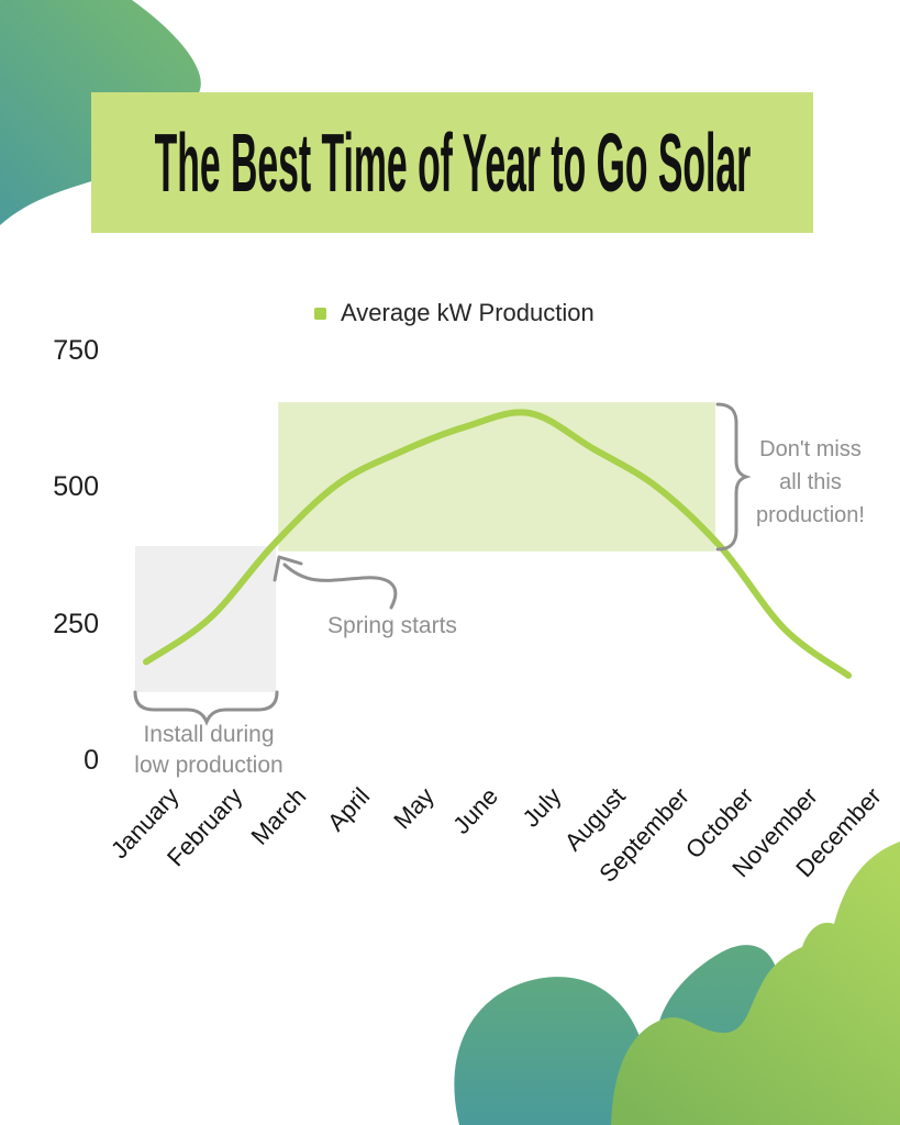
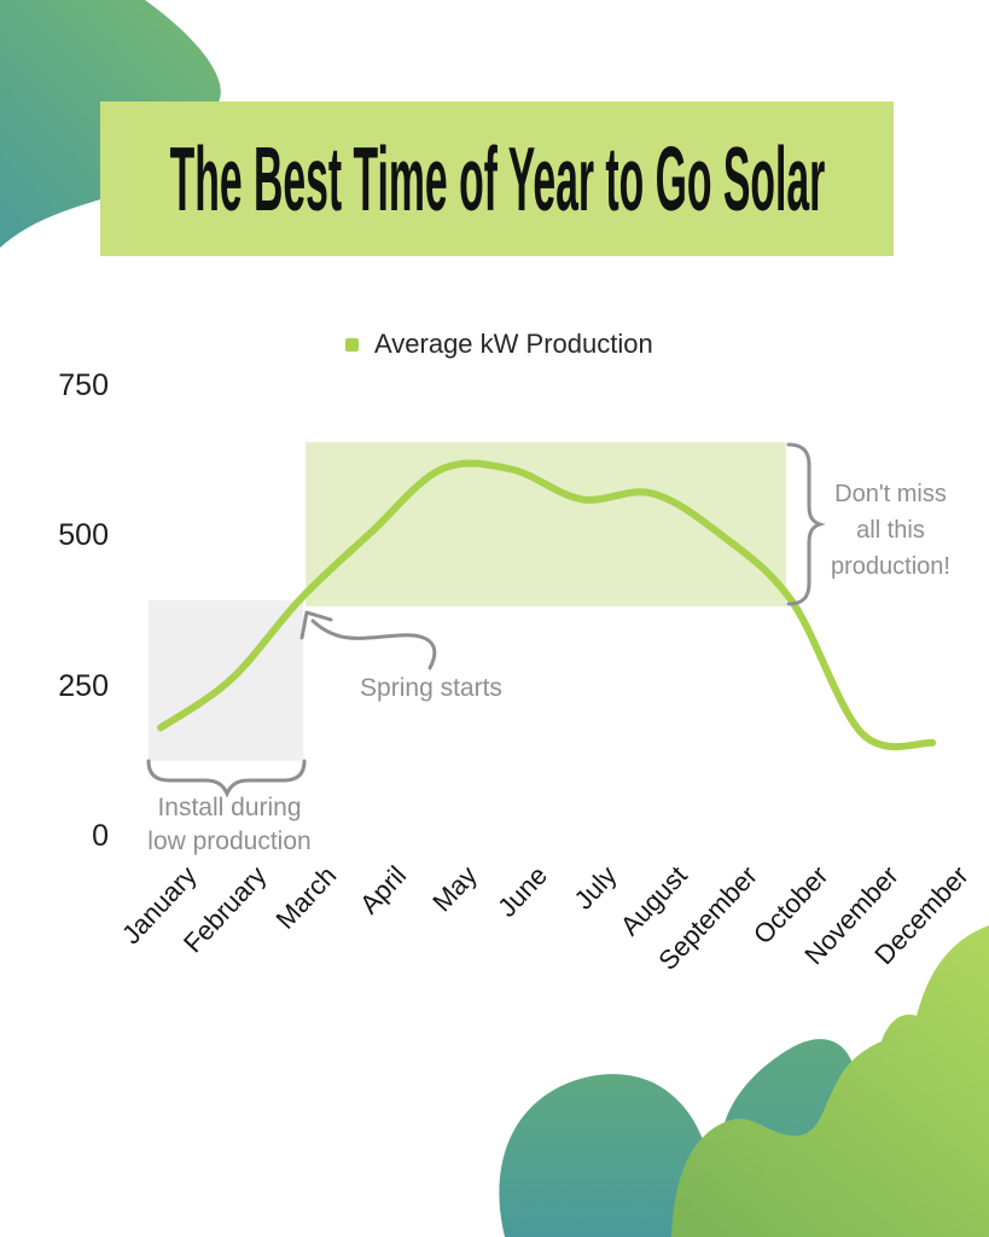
May: 560 -> 610
July: 640 -> 560
November: 240 -> 170
